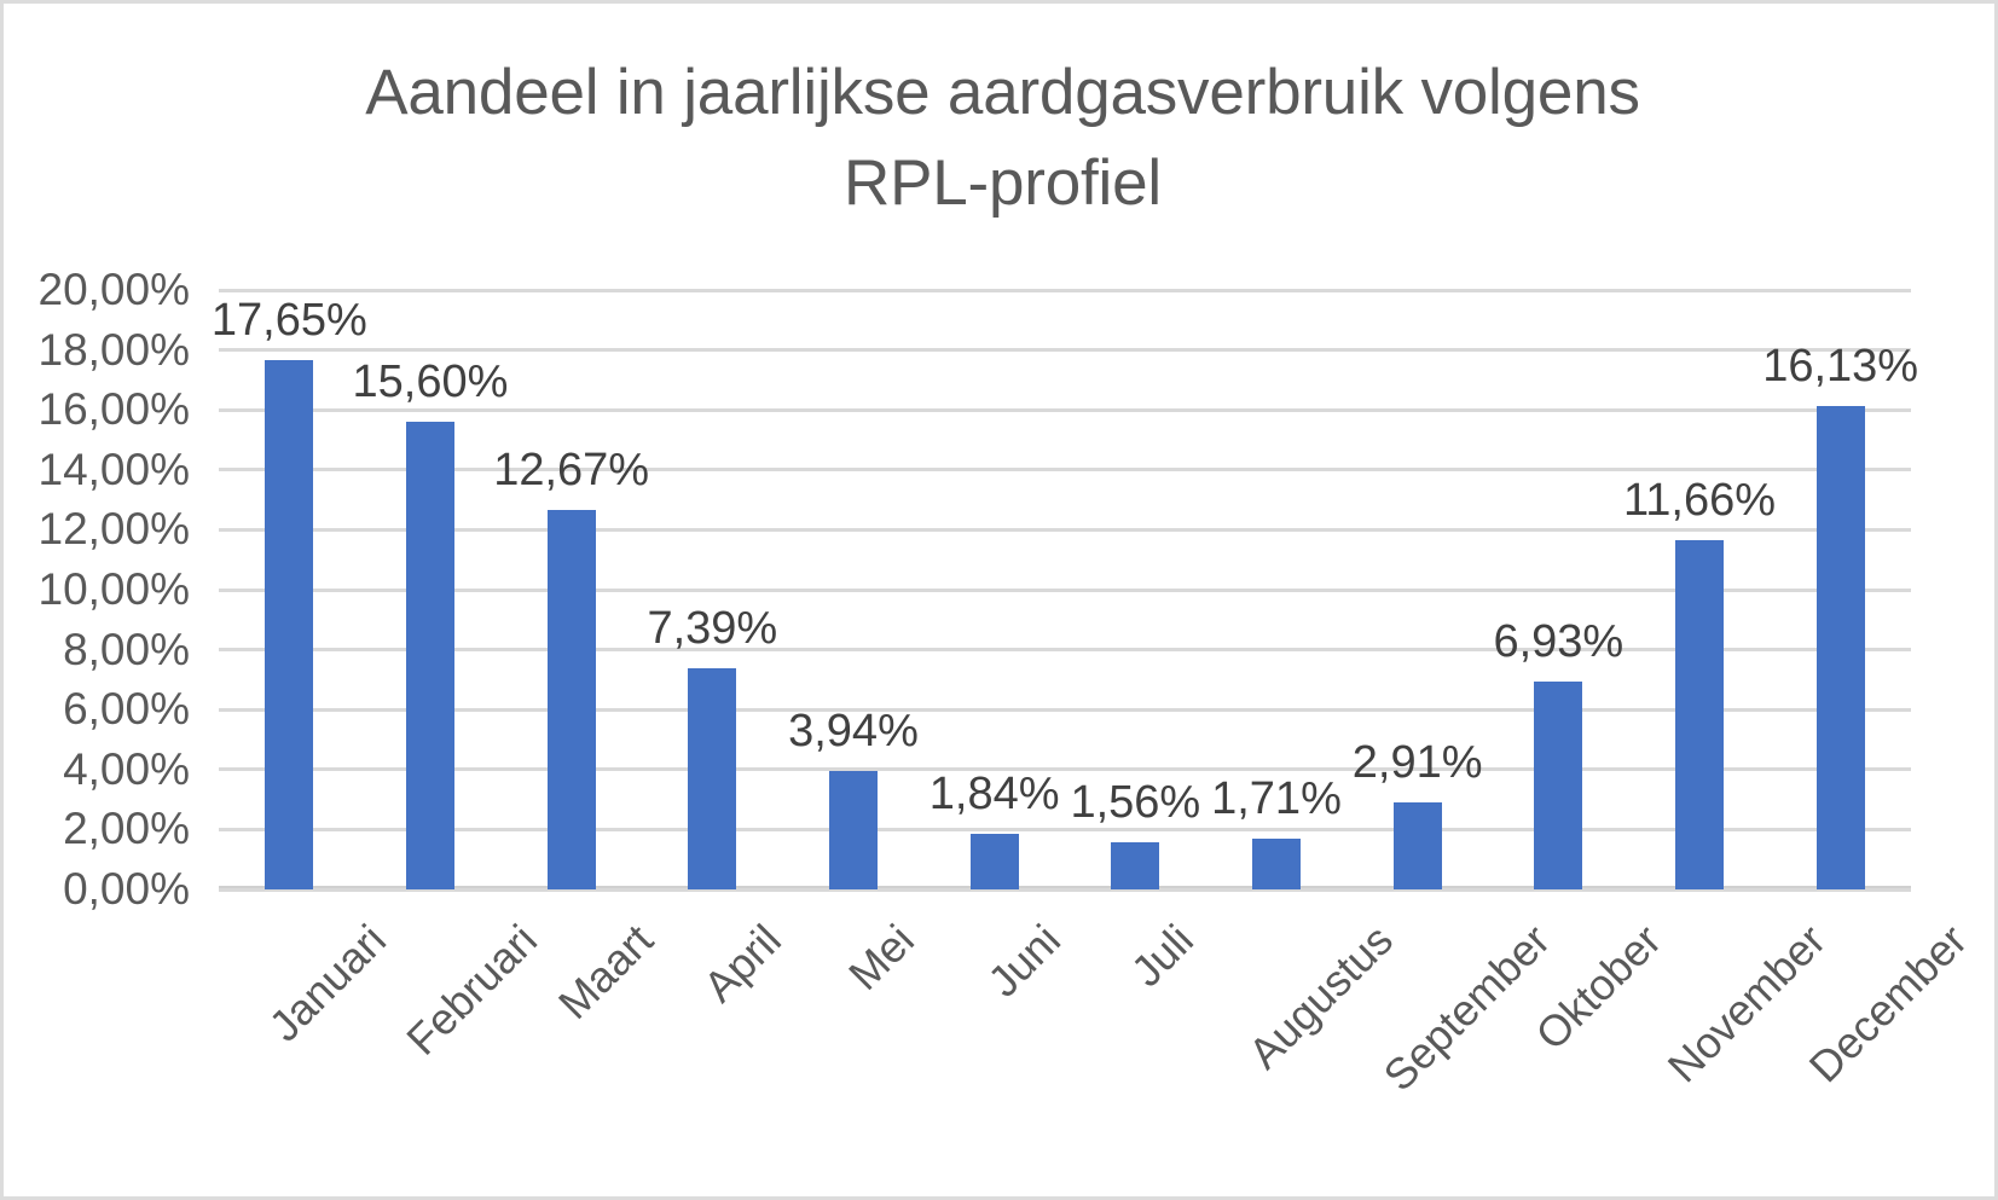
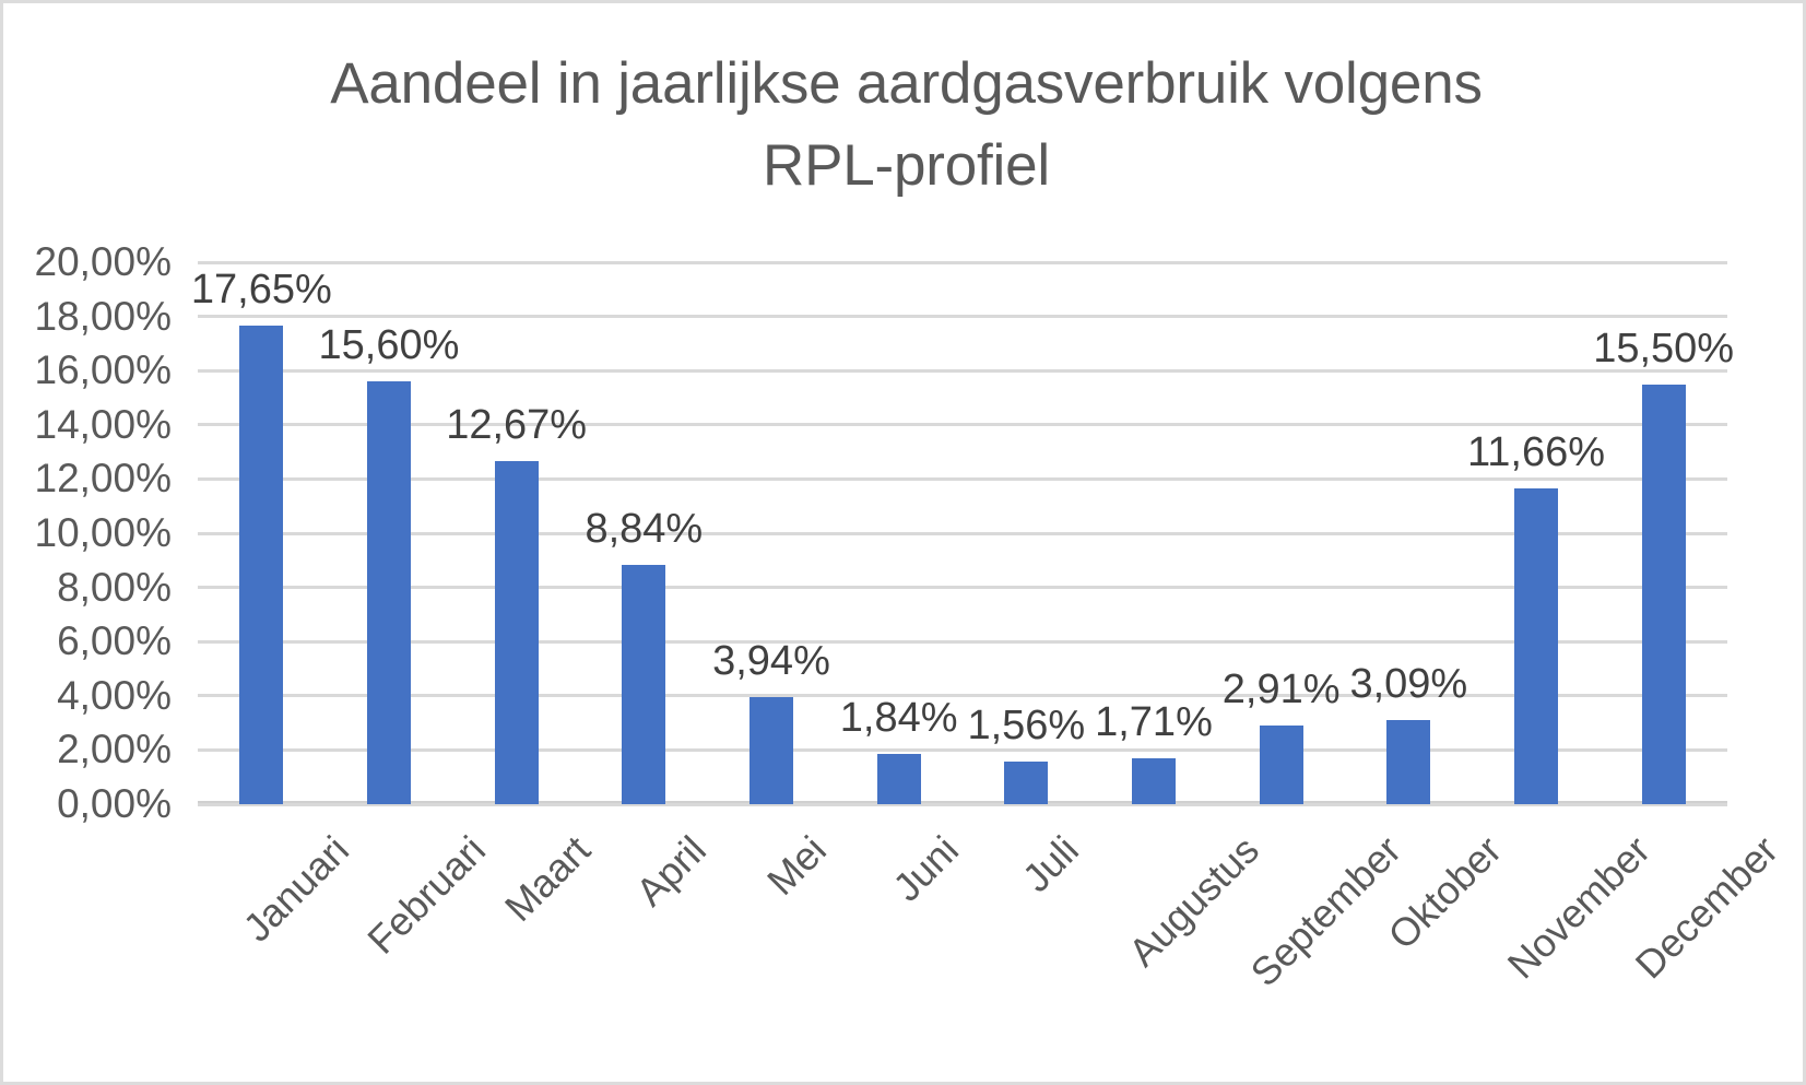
April: 7,39% -> 8,84%
Oktober: 6,93% -> 3,09%
December: 16,13% -> 15,50%
